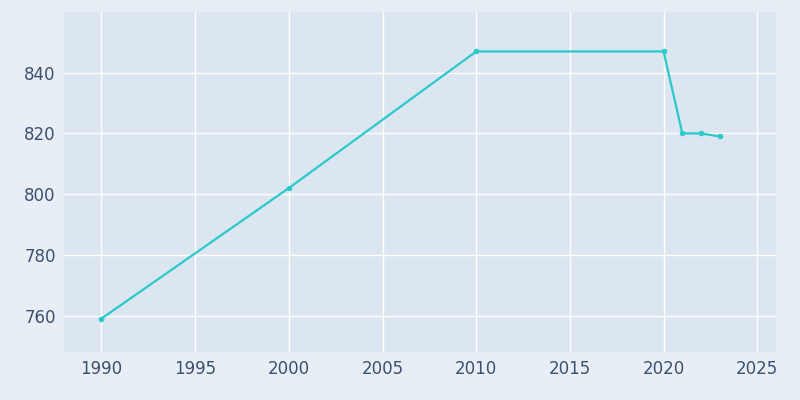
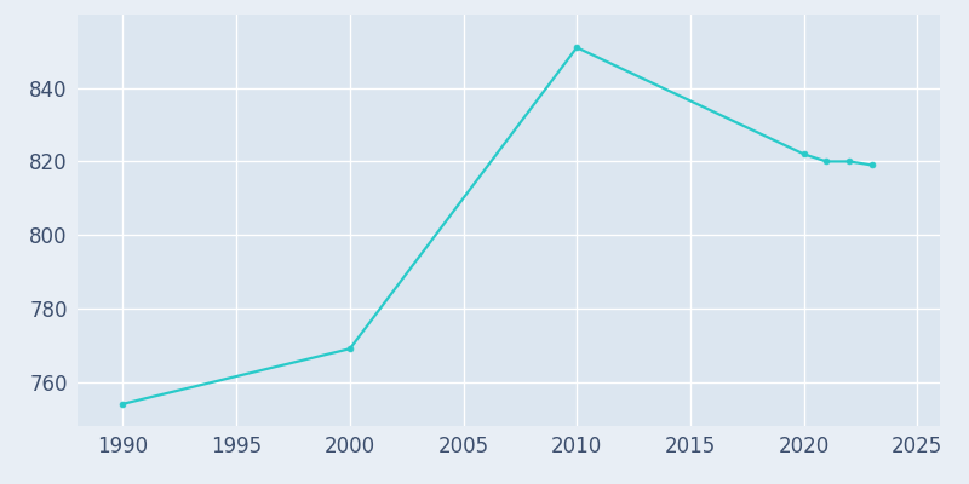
1990: 759 -> 754
2000: 802 -> 769
2010: 847 -> 851
2020: 847 -> 822
